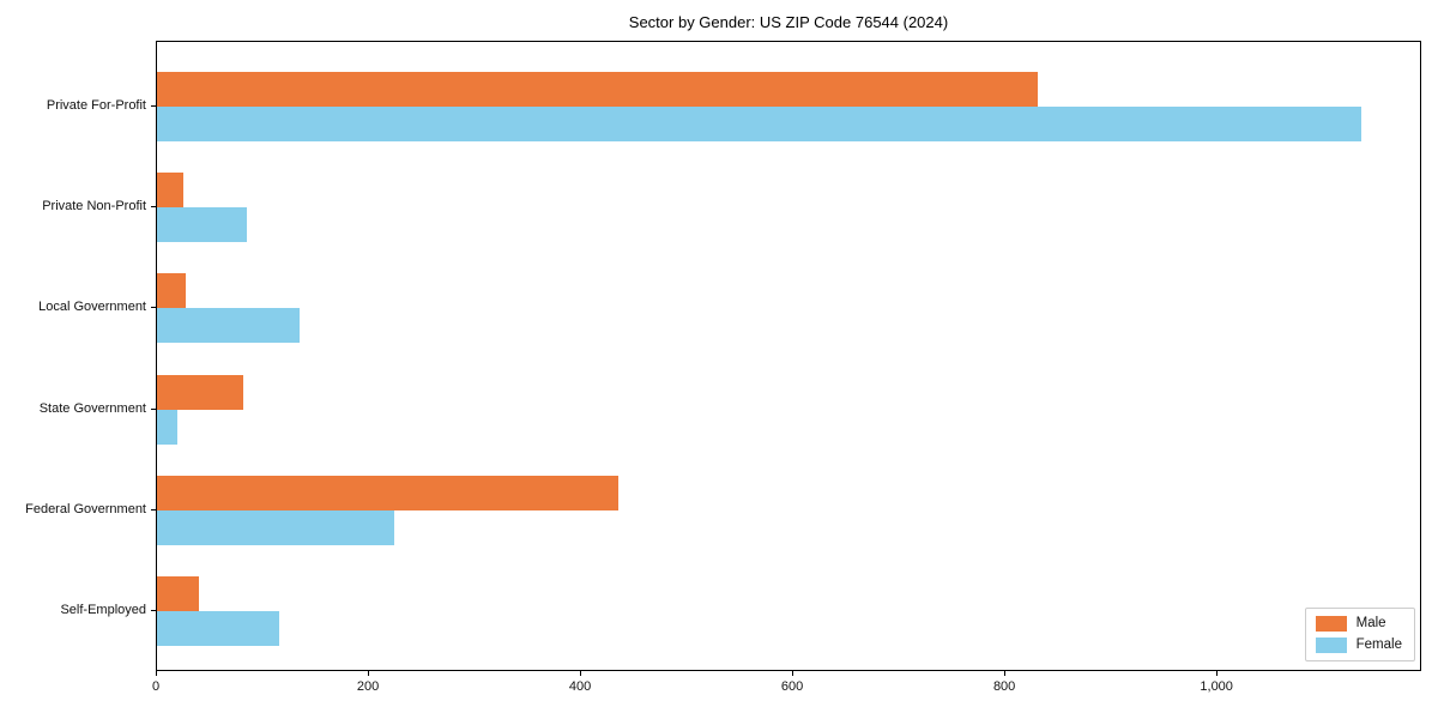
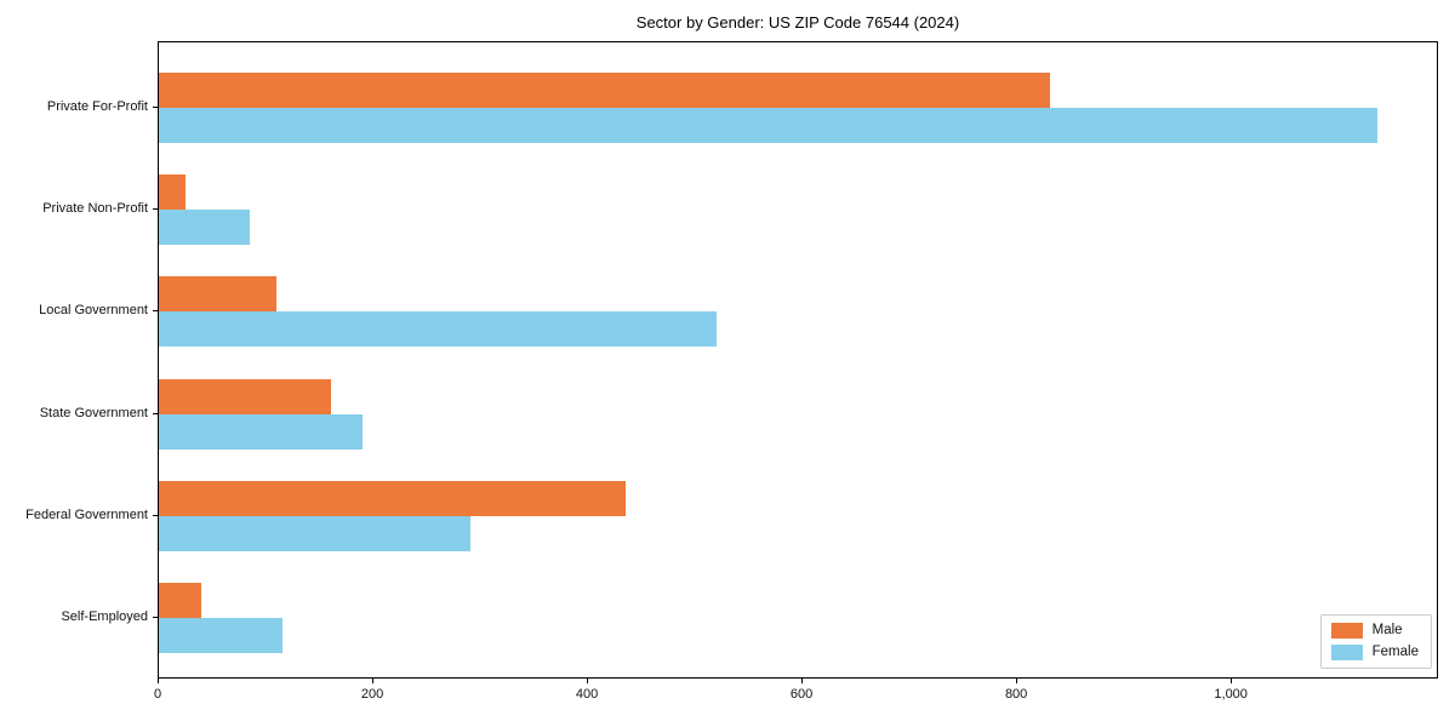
Male/Local Government: 30 -> 110
Female/Local Government: 130 -> 520
Male/State Government: 80 -> 160
Female/State Government: 20 -> 190
Female/Federal Government: 220 -> 290
